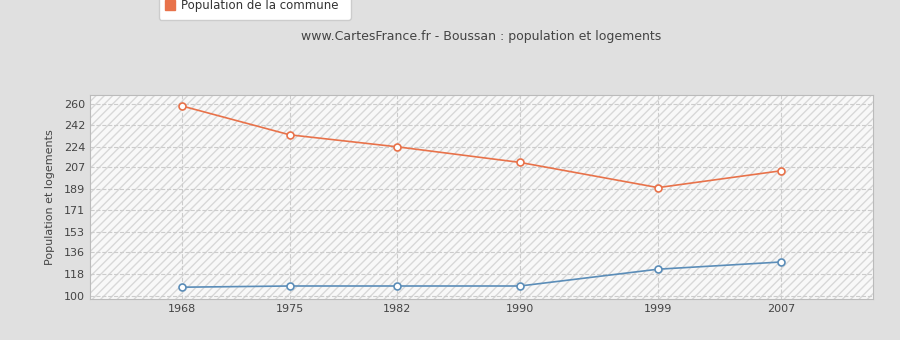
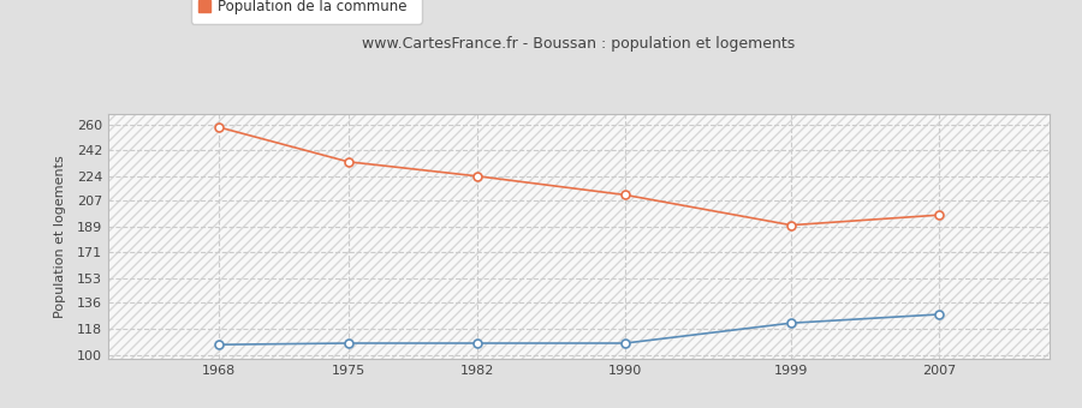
Population de la commune/2007: 204 -> 197
